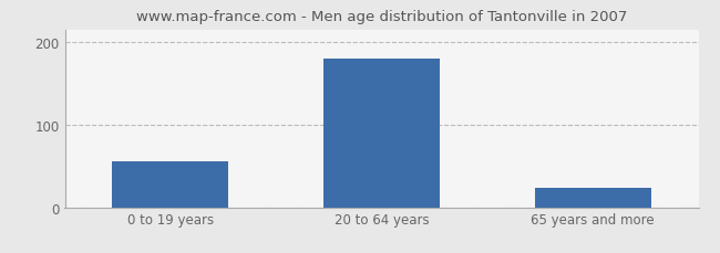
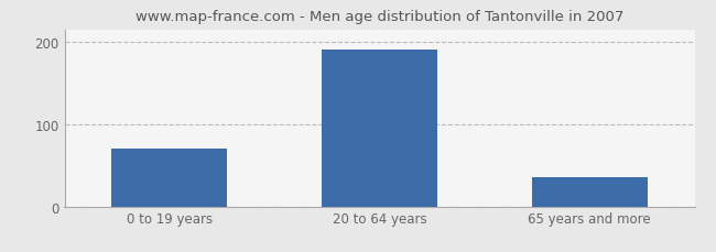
0 to 19 years: 56 -> 70
20 to 64 years: 180 -> 190
65 years and more: 24 -> 35
